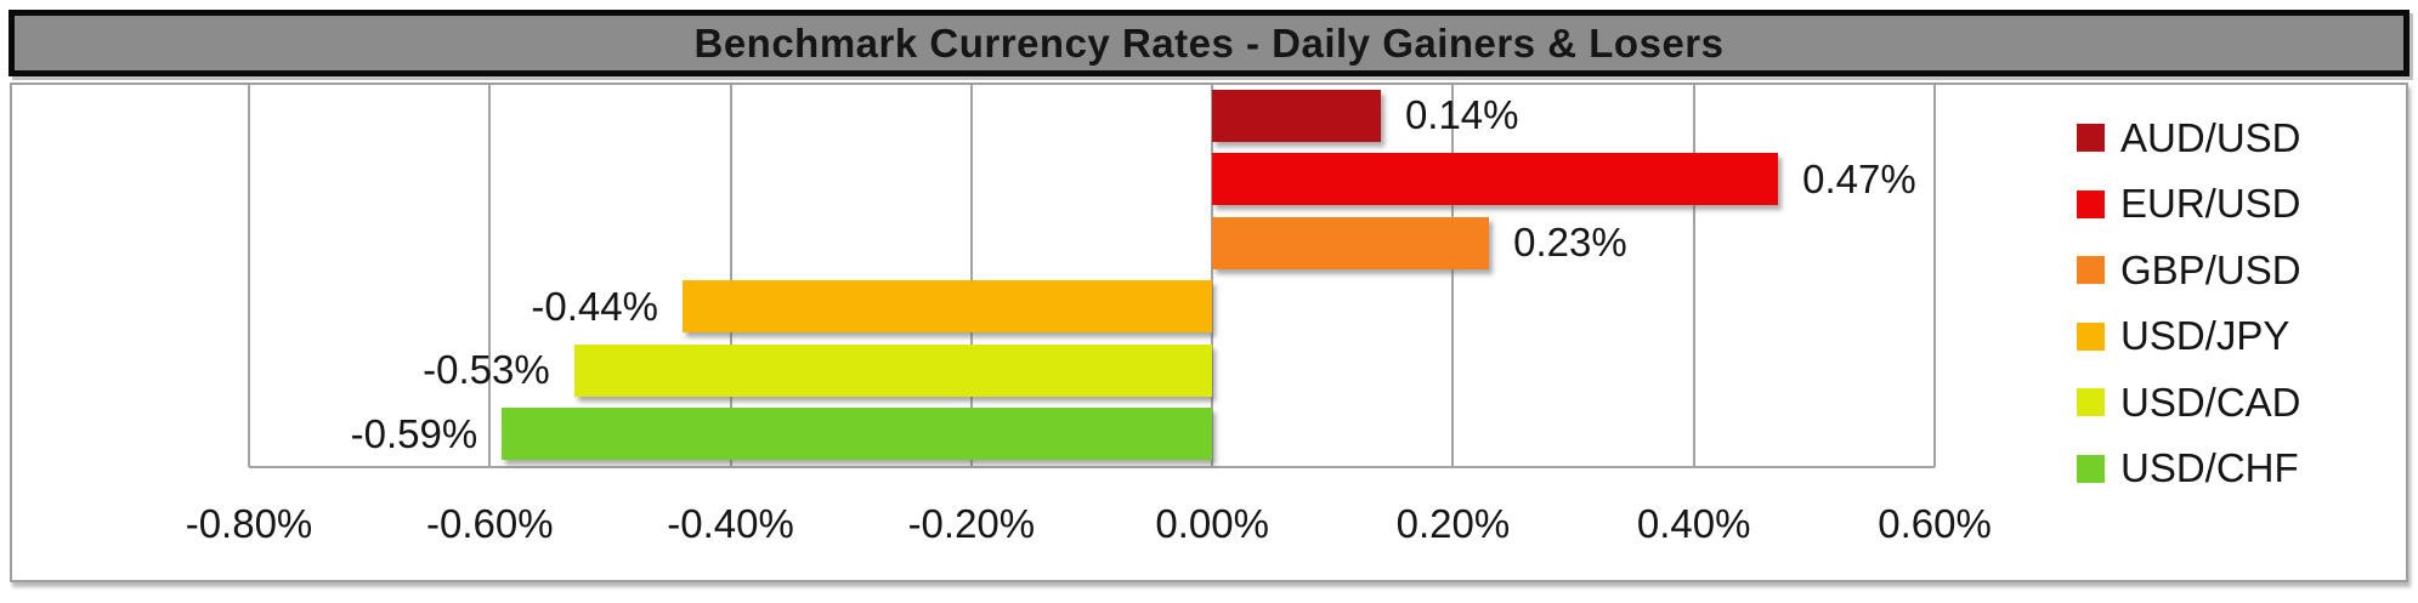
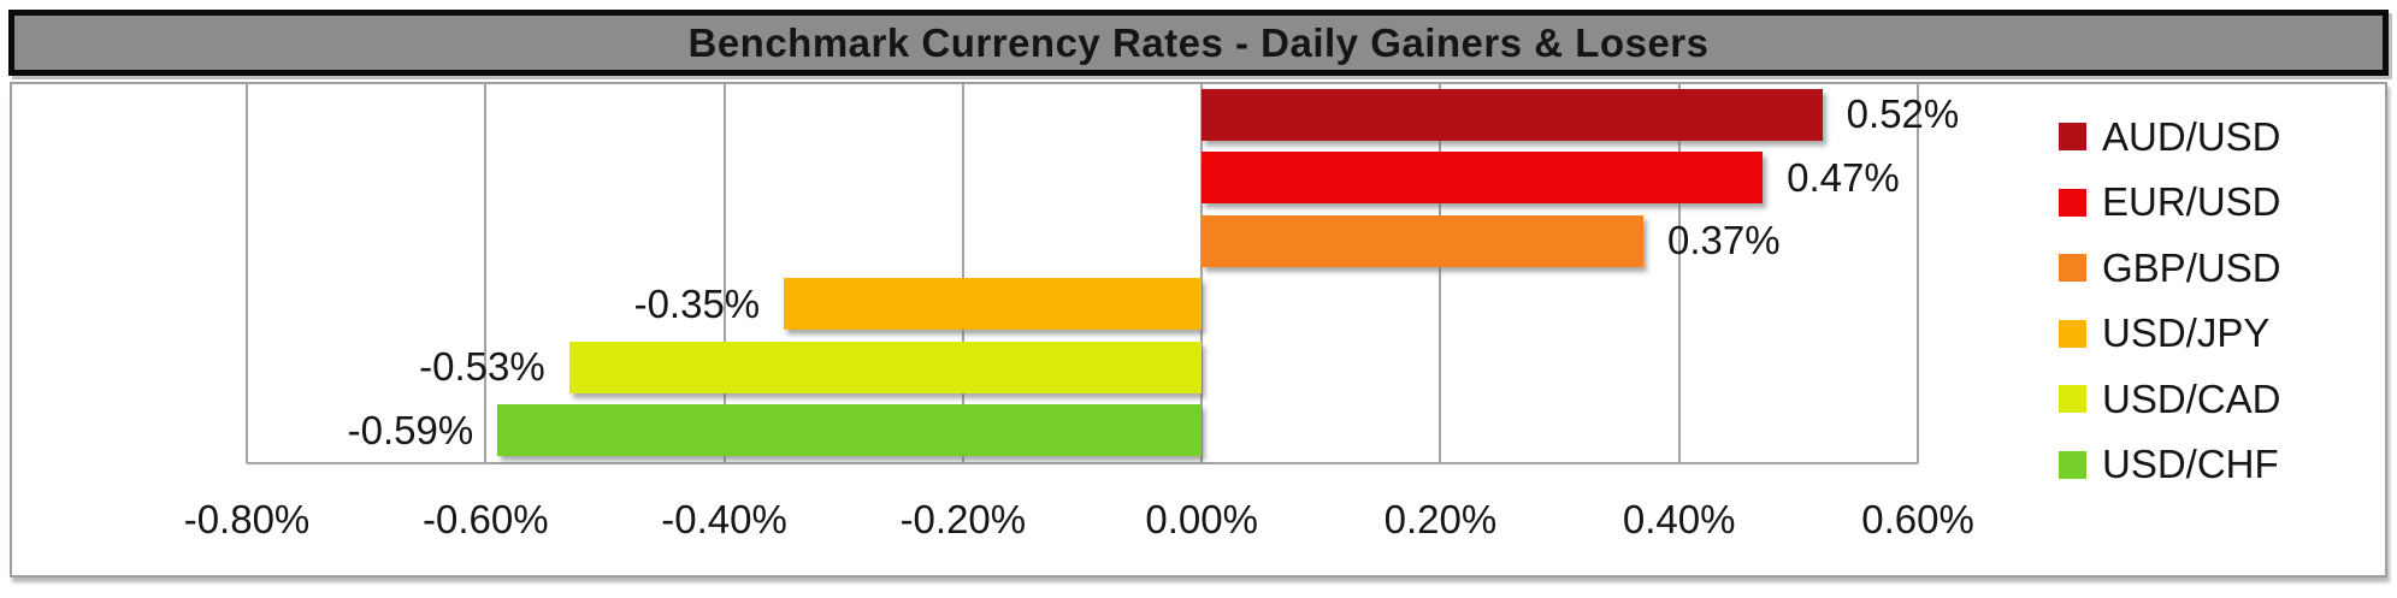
AUD/USD: 0.14% -> 0.52%
GBP/USD: 0.23% -> 0.37%
USD/JPY: -0.44% -> -0.35%
